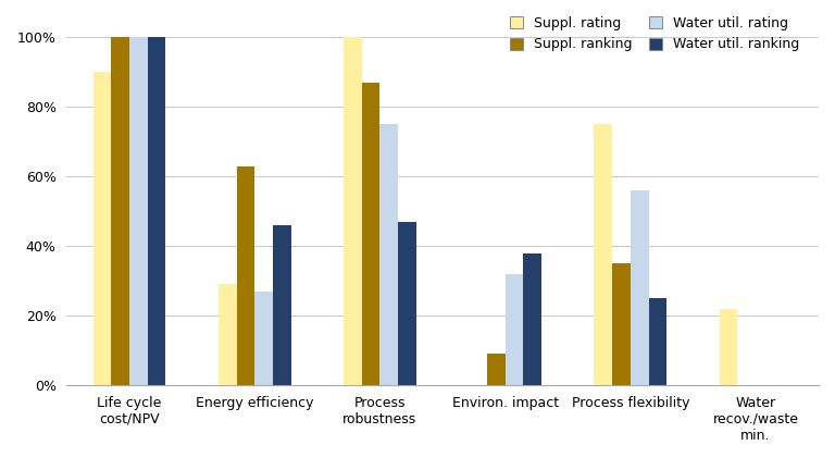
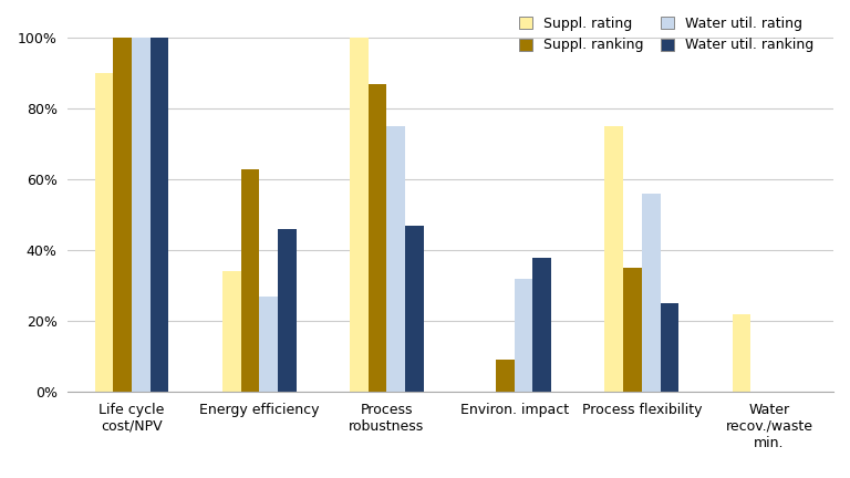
Suppl. rating/Energy efficiency: 29% -> 34%
